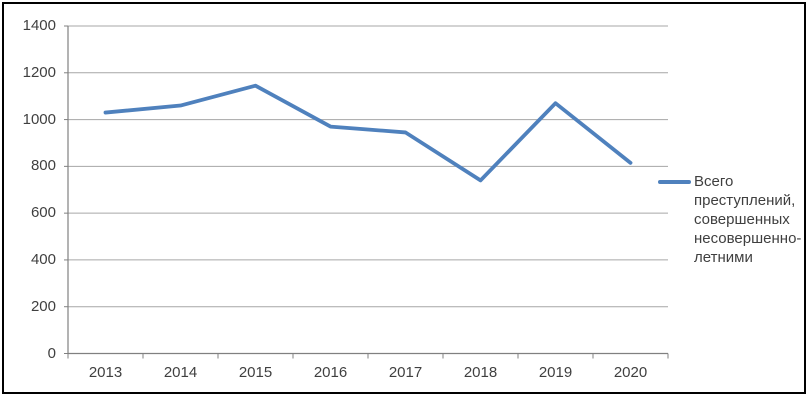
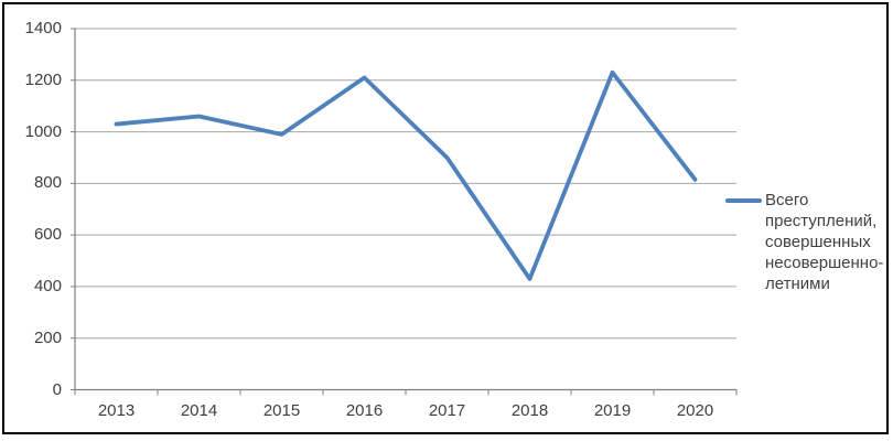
2015: 1140 -> 990
2016: 970 -> 1210
2017: 940 -> 900
2018: 740 -> 430
2019: 1070 -> 1230
